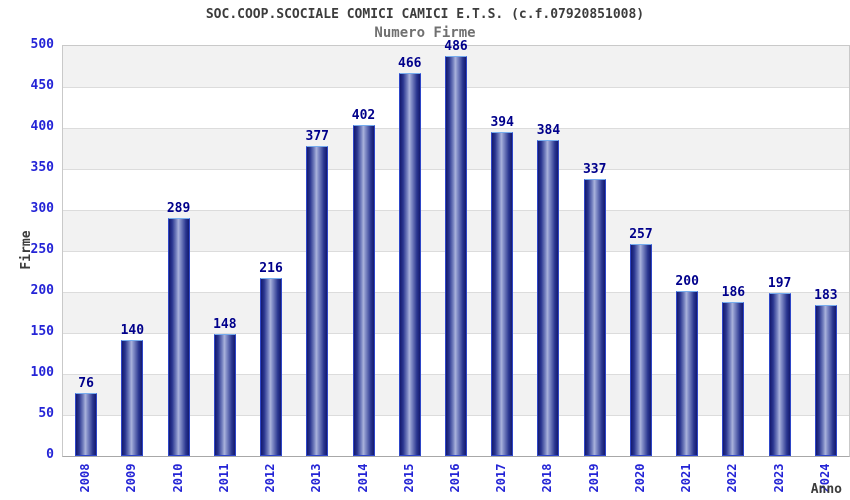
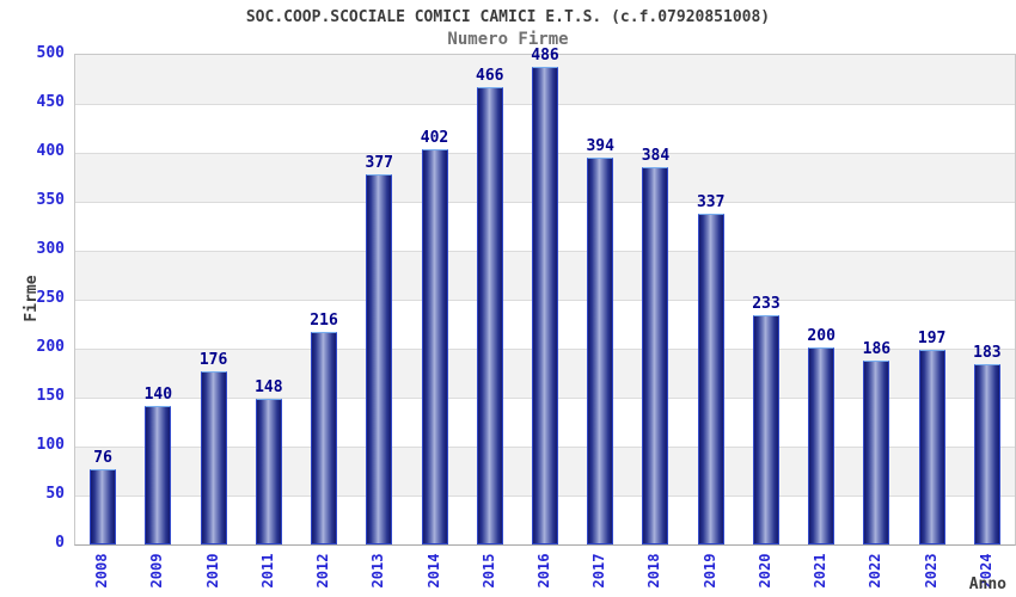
2010: 289 -> 176
2020: 257 -> 233
